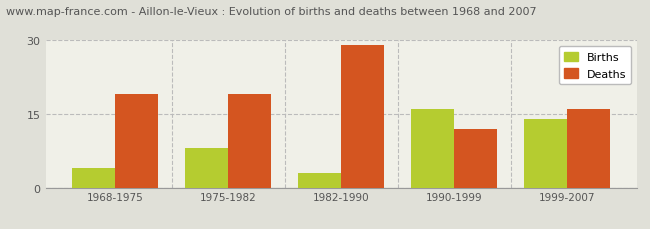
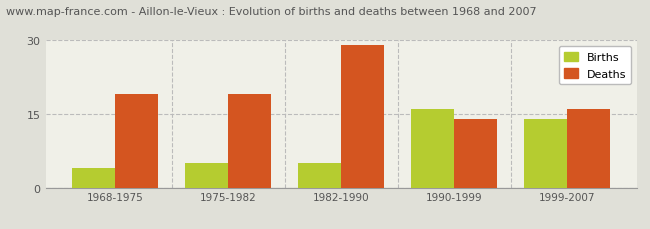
Births/1975-1982: 8 -> 5
Births/1982-1990: 3 -> 5
Deaths/1990-1999: 12 -> 14
